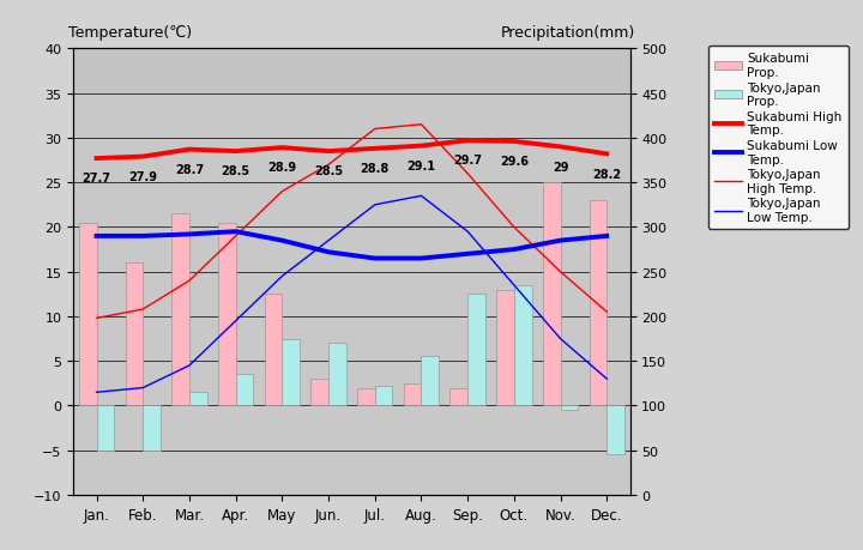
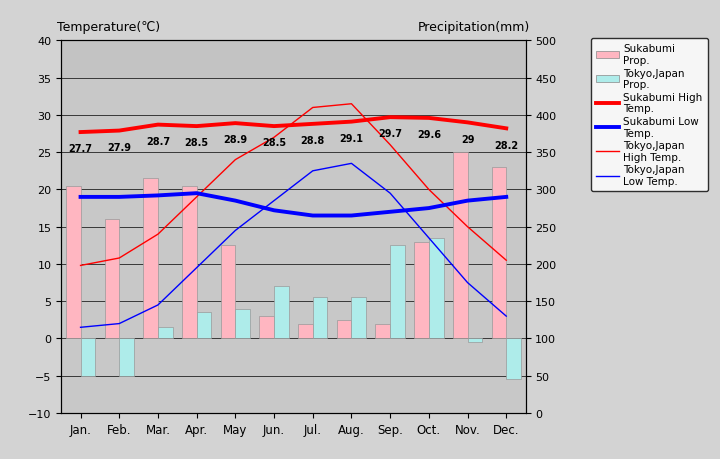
Tokyo,Japan Prop./May: 7.4 -> 4.0
Tokyo,Japan Prop./Jul.: 2.2 -> 5.5
